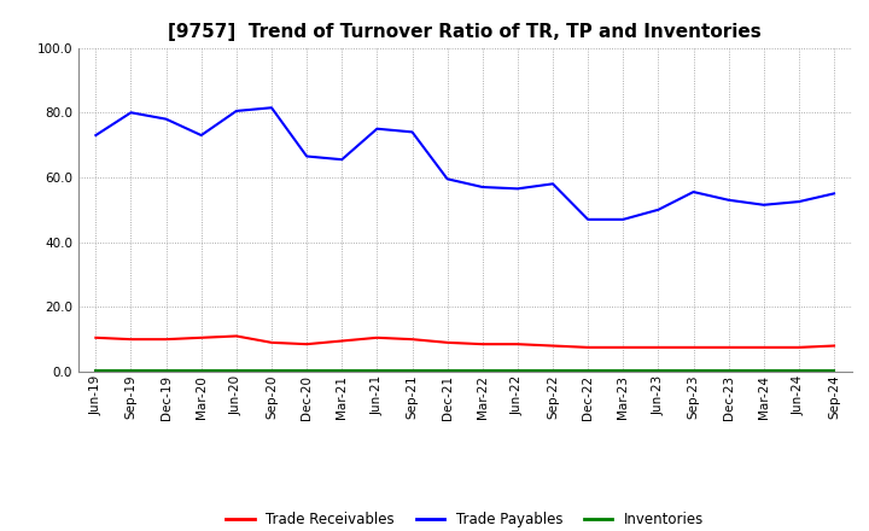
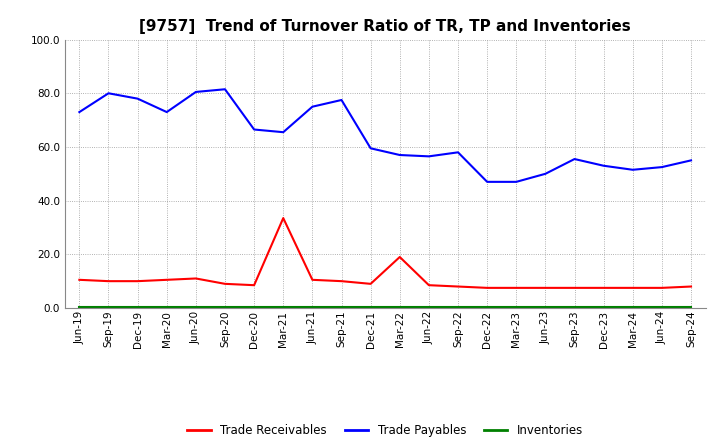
Trade Receivables/Mar-21: 9.5 -> 33.5
Trade Payables/Sep-21: 74.0 -> 77.5
Trade Receivables/Mar-22: 8.5 -> 19.0
